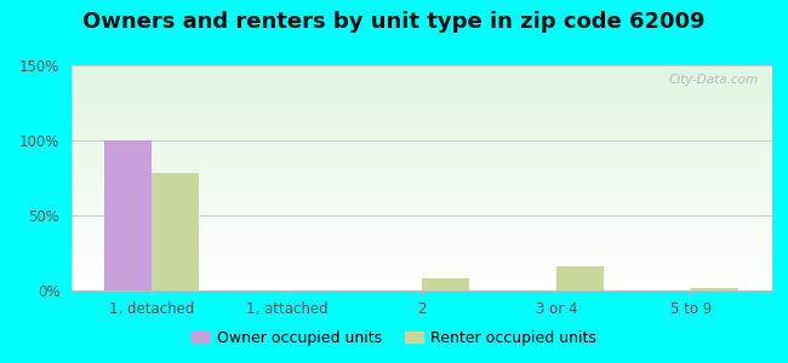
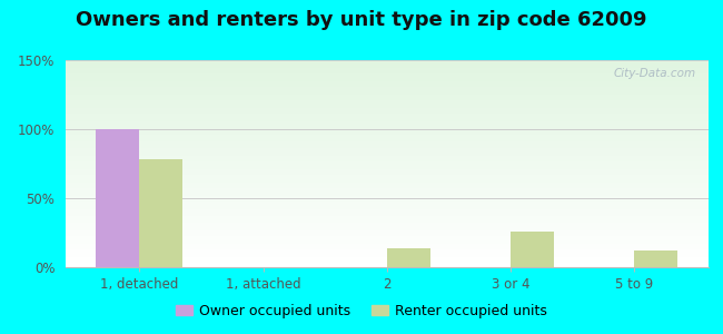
Renter occupied units/2: 8% -> 14%
Renter occupied units/3 or 4: 16% -> 26%
Renter occupied units/5 to 9: 2% -> 12%
